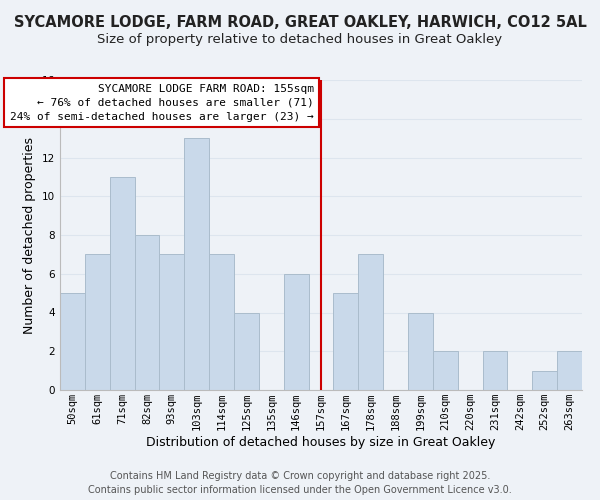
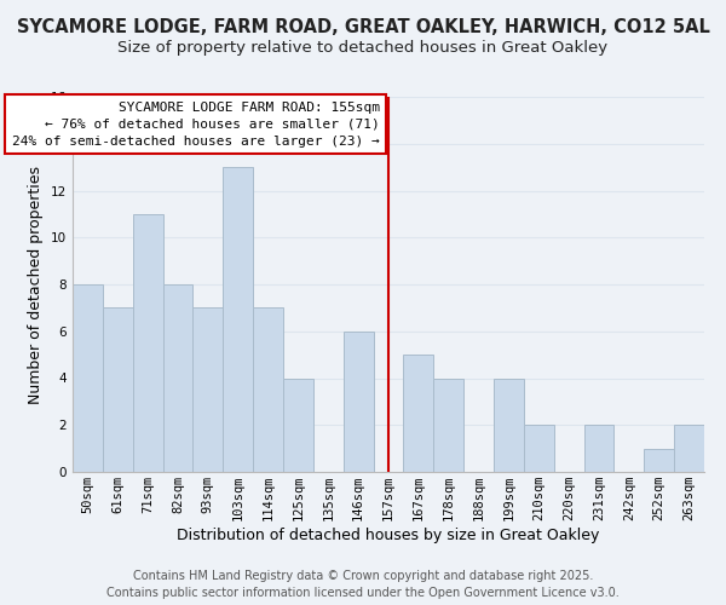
50sqm: 5 -> 8
178sqm: 7 -> 4
